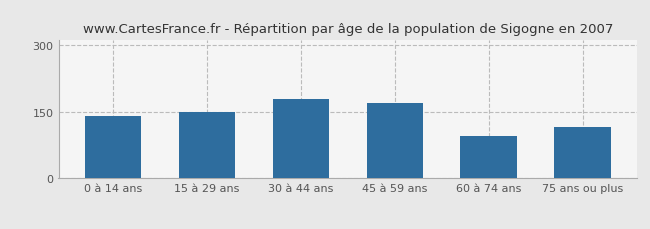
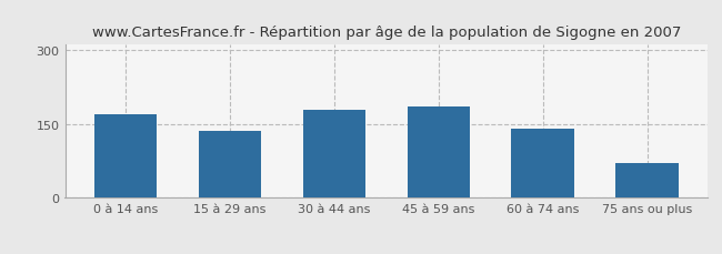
0 à 14 ans: 140 -> 170
15 à 29 ans: 150 -> 136
45 à 59 ans: 170 -> 184
60 à 74 ans: 95 -> 141
75 ans ou plus: 115 -> 70
